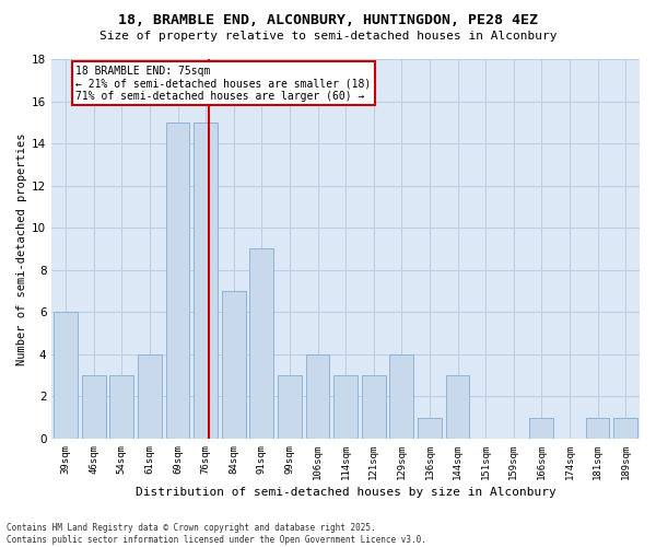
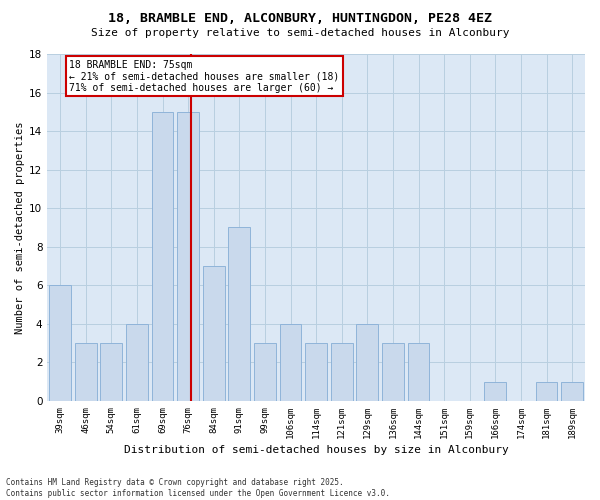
136sqm: 1 -> 3
